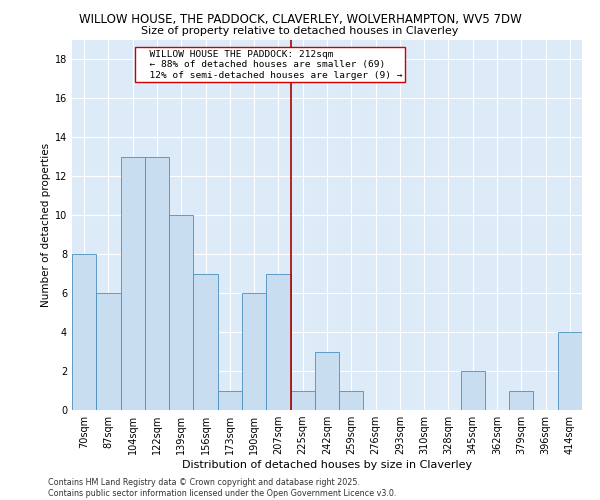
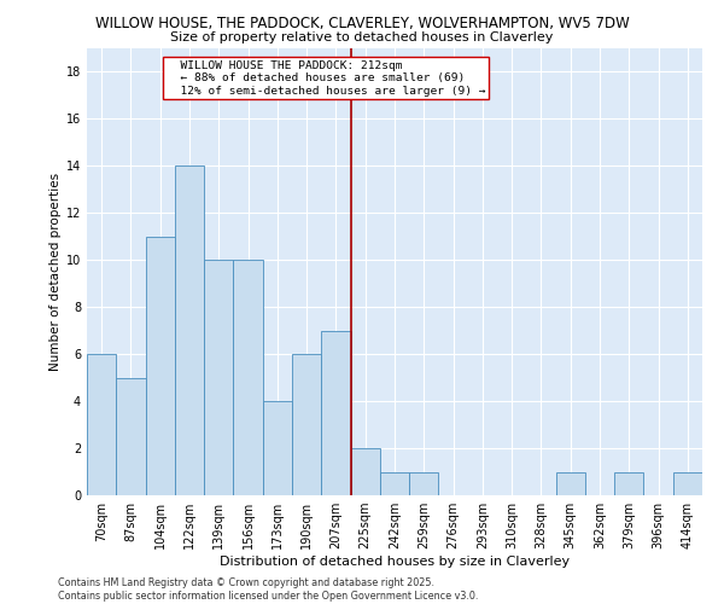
70sqm: 8 -> 6
87sqm: 6 -> 5
104sqm: 13 -> 11
122sqm: 13 -> 14
156sqm: 7 -> 10
173sqm: 1 -> 4
225sqm: 1 -> 2
242sqm: 3 -> 1
345sqm: 2 -> 1
414sqm: 4 -> 1
